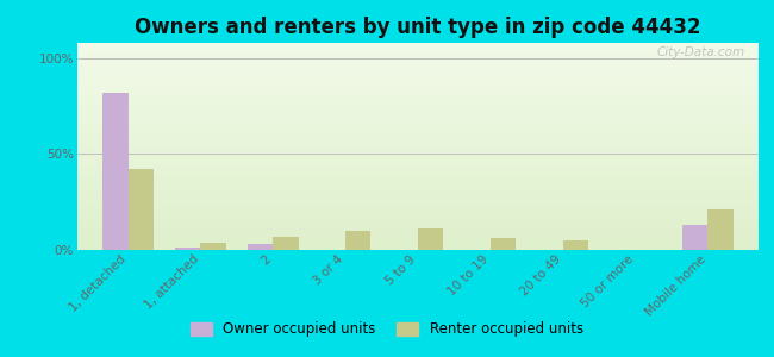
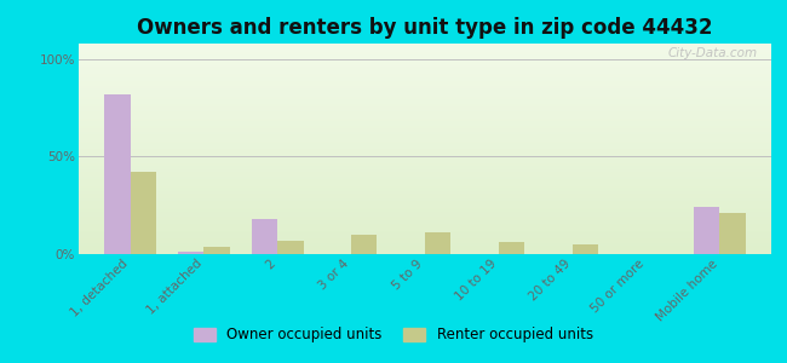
Owner occupied units/2: 3% -> 18%
Owner occupied units/Mobile home: 13% -> 24%
